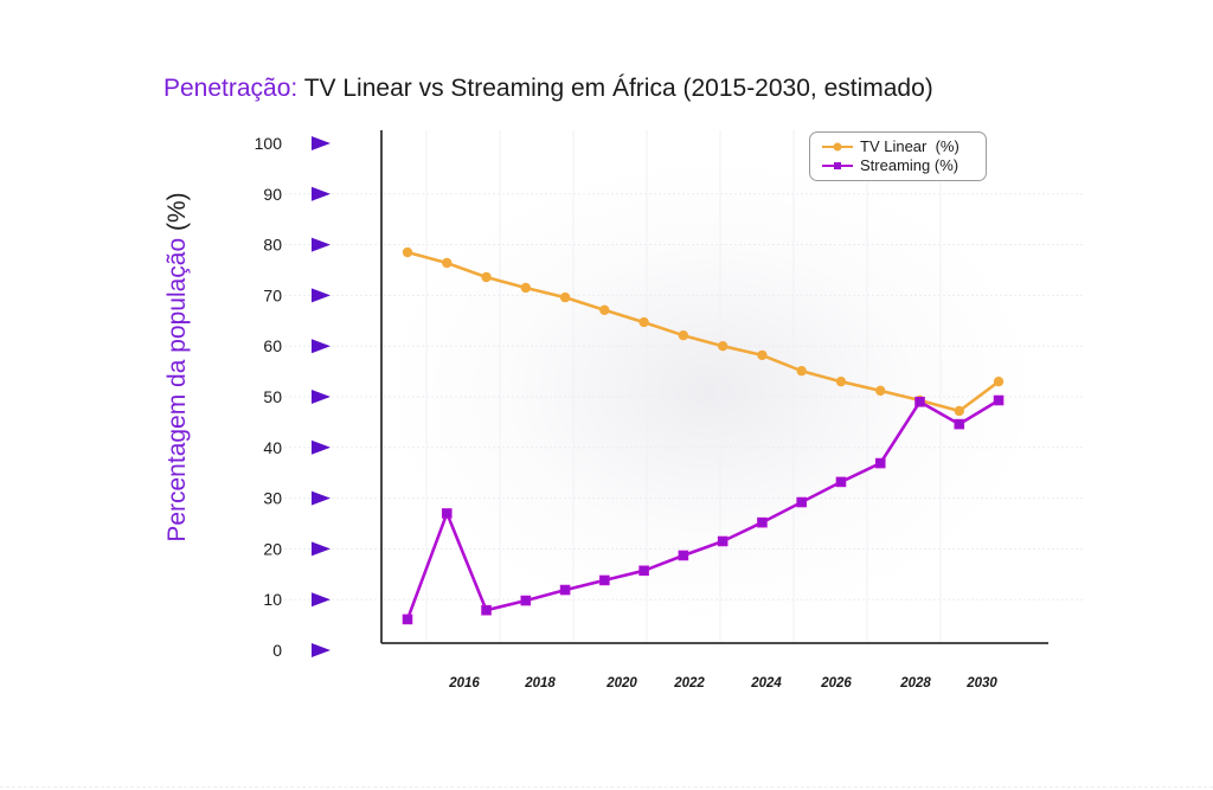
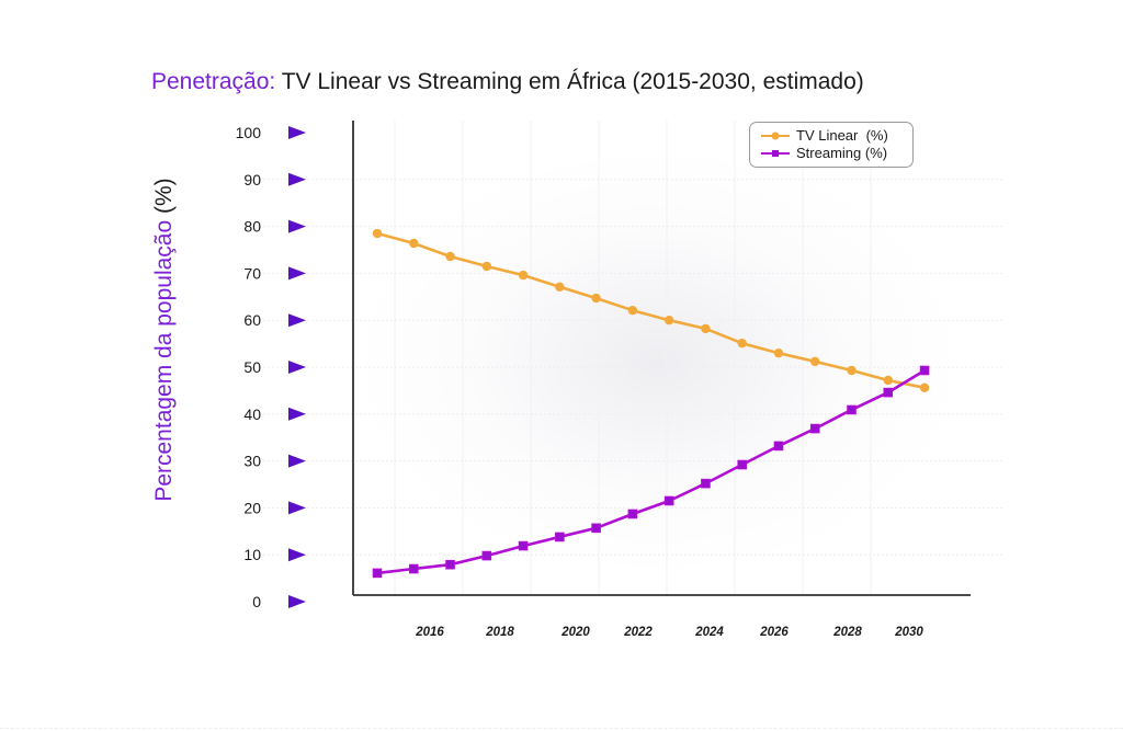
Streaming (%)/2016: 27 -> 7
Streaming (%)/2028: 49 -> 41
TV Linear (%)/2030: 53 -> 46
